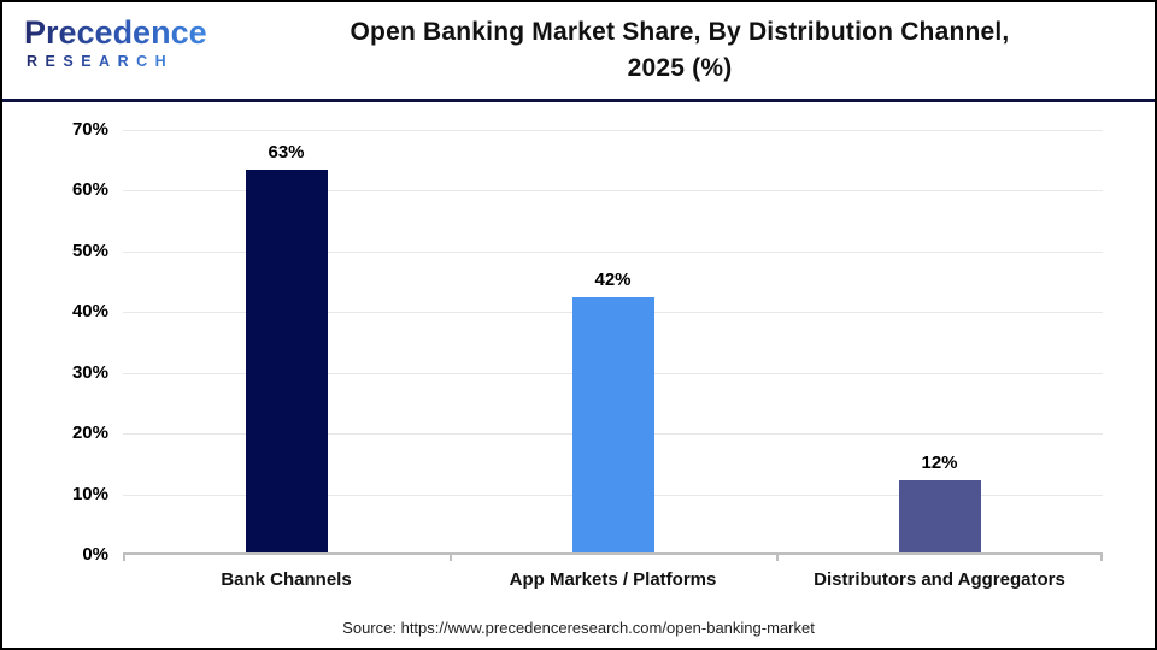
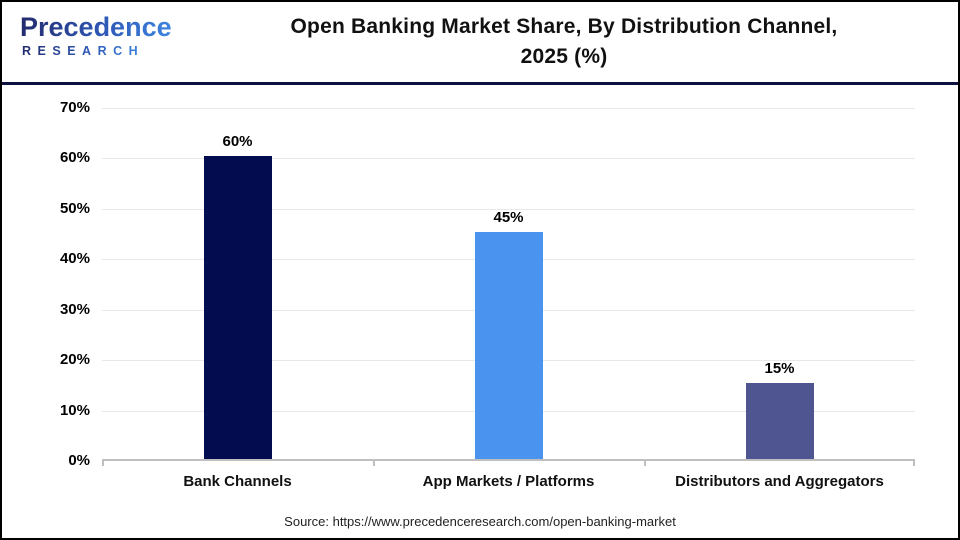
Bank Channels: 63% -> 60%
App Markets / Platforms: 42% -> 45%
Distributors and Aggregators: 12% -> 15%
